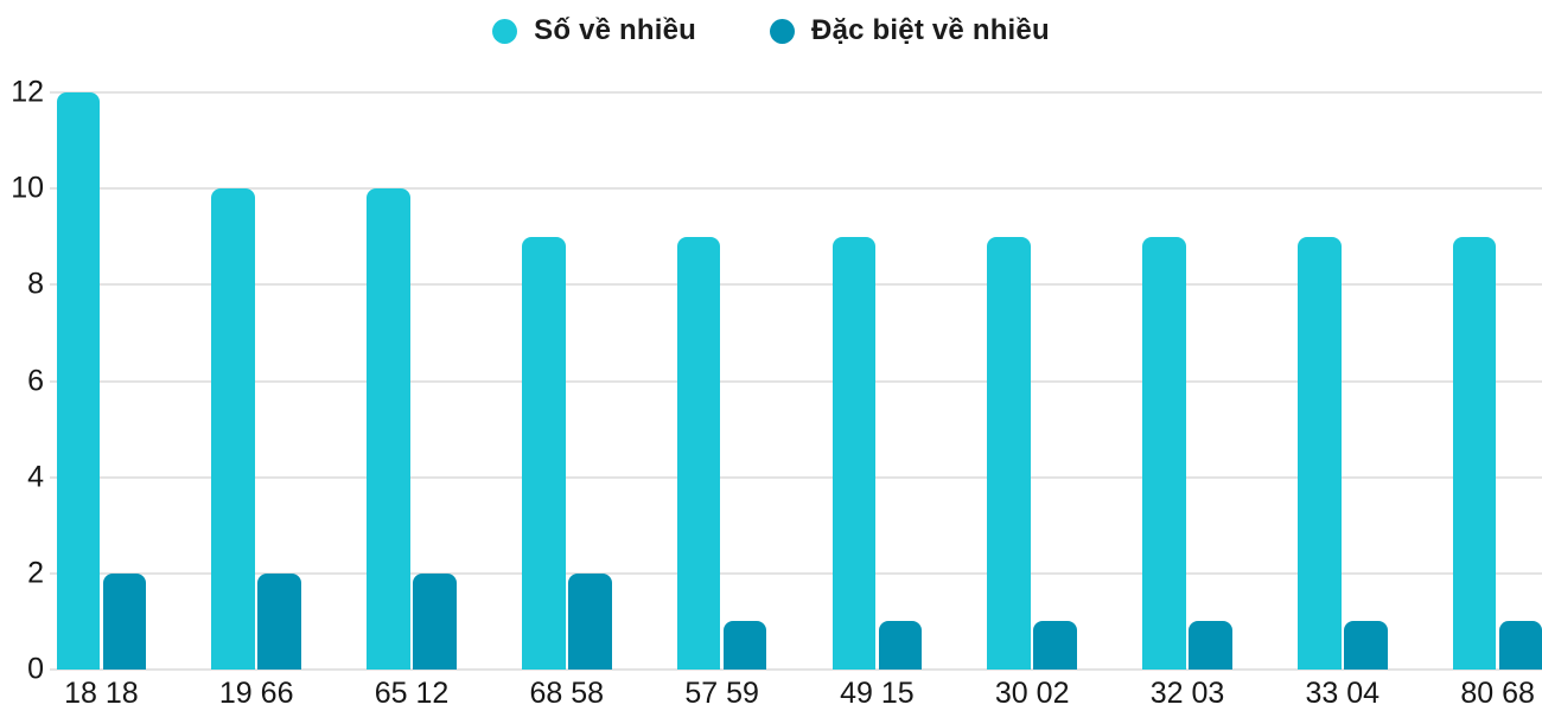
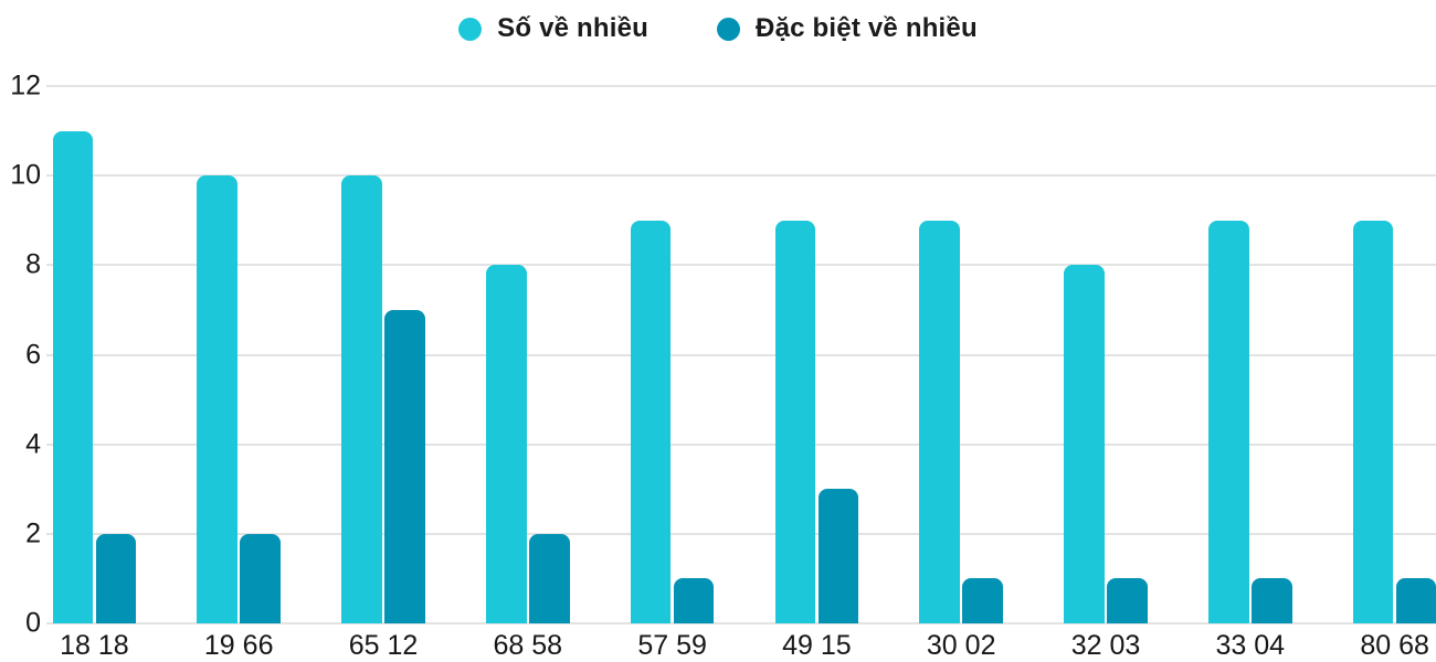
Số về nhiều/18 18: 12 -> 11
Đặc biệt về nhiều/65 12: 2 -> 7
Số về nhiều/68 58: 9 -> 8
Đặc biệt về nhiều/49 15: 1 -> 3
Số về nhiều/32 03: 9 -> 8
